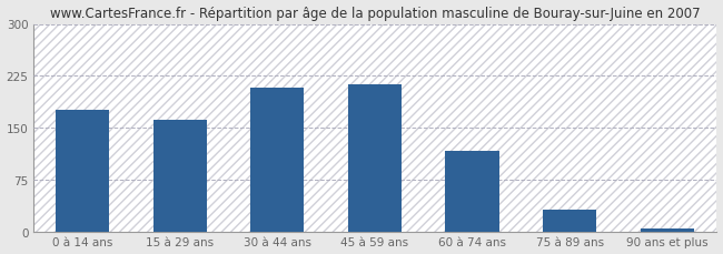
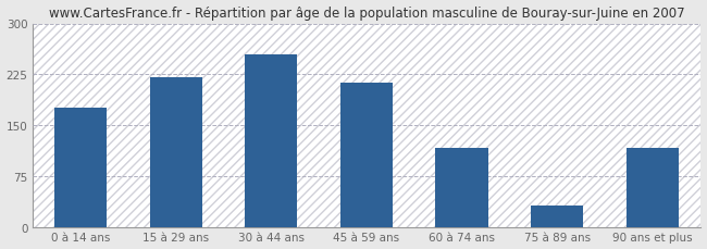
15 à 29 ans: 162 -> 220
30 à 44 ans: 207 -> 254
90 ans et plus: 4 -> 116
